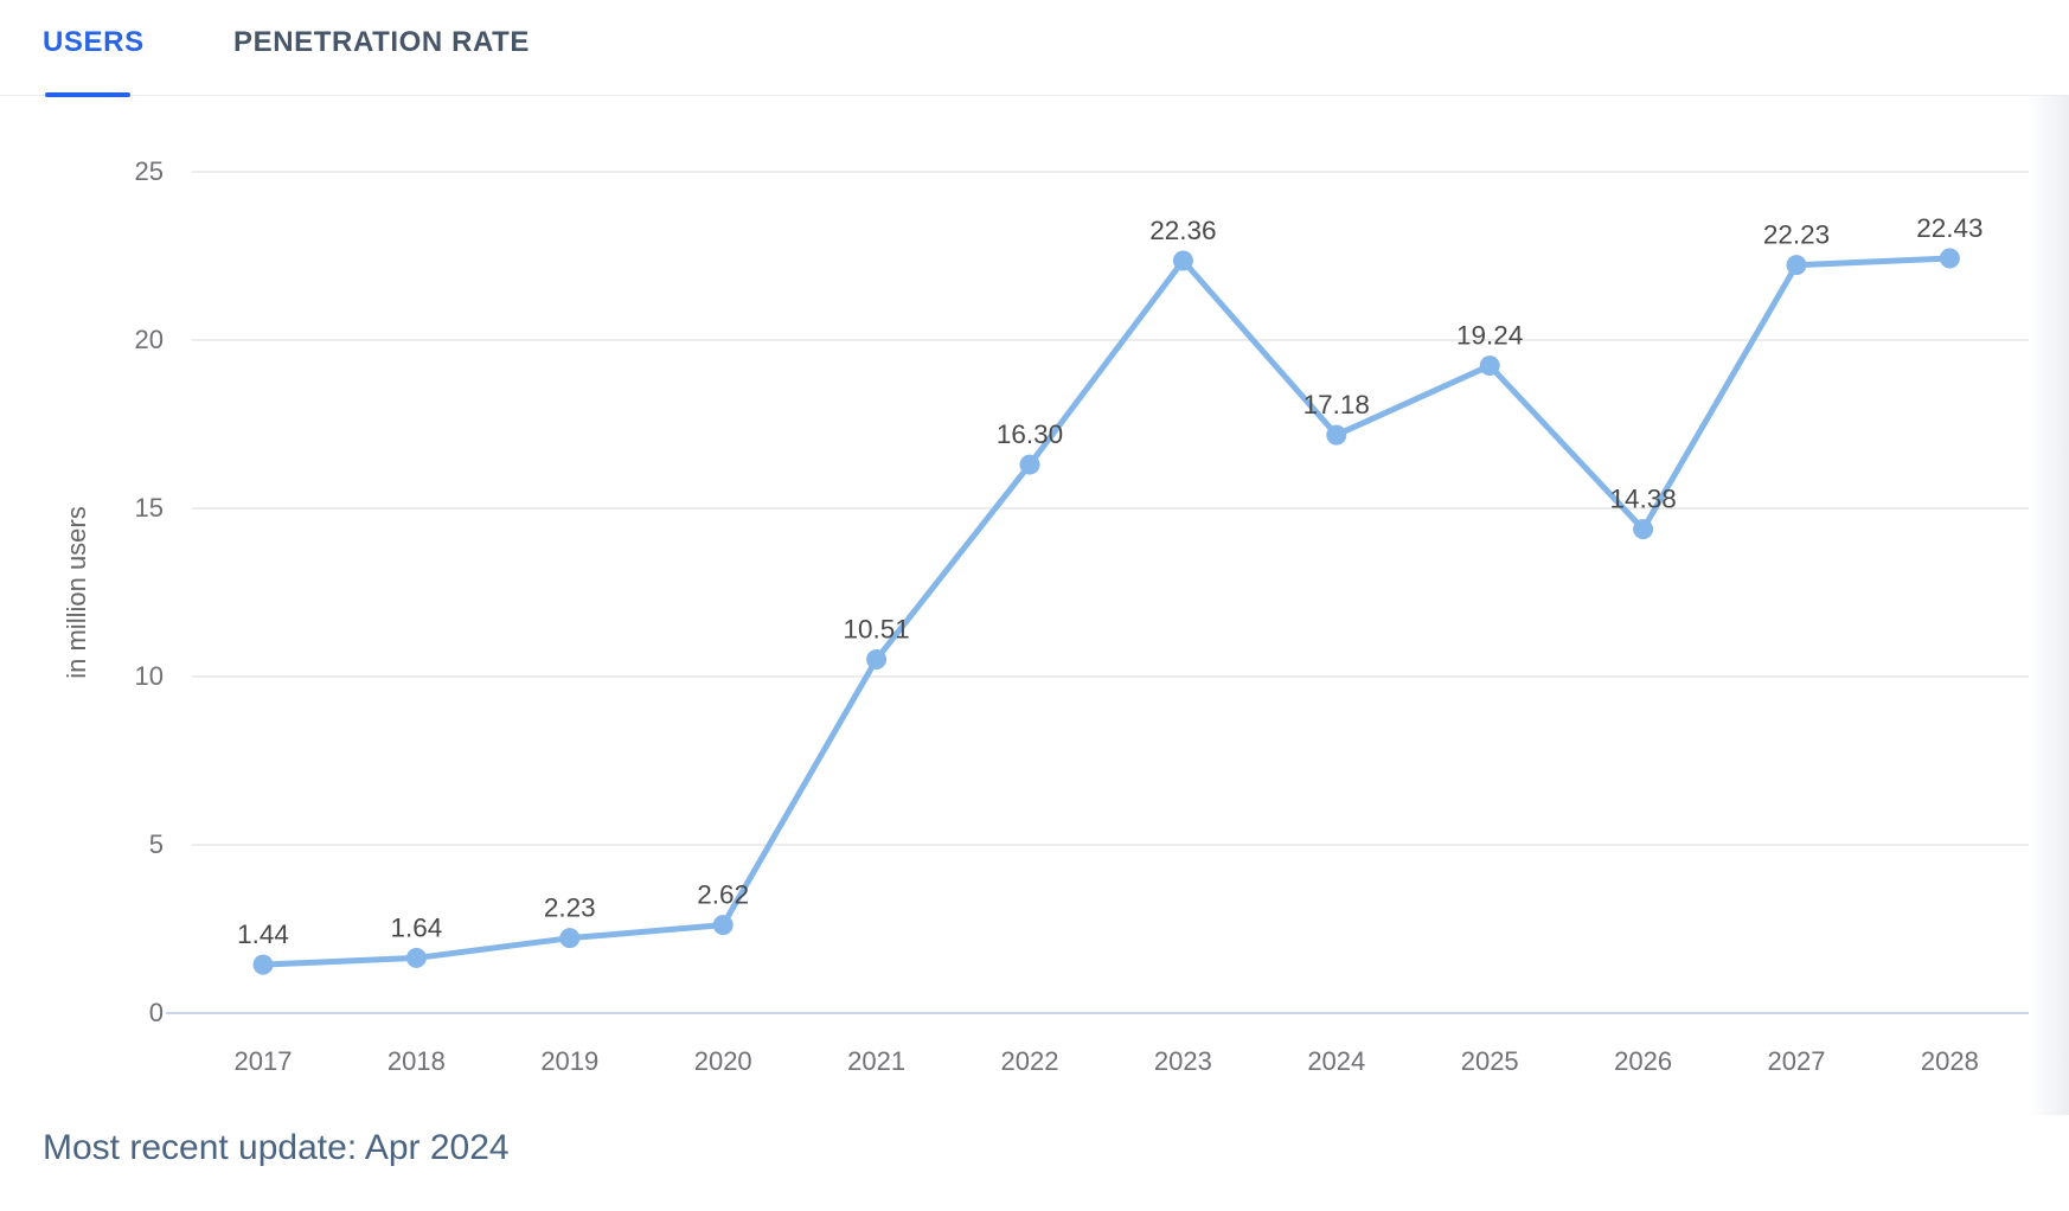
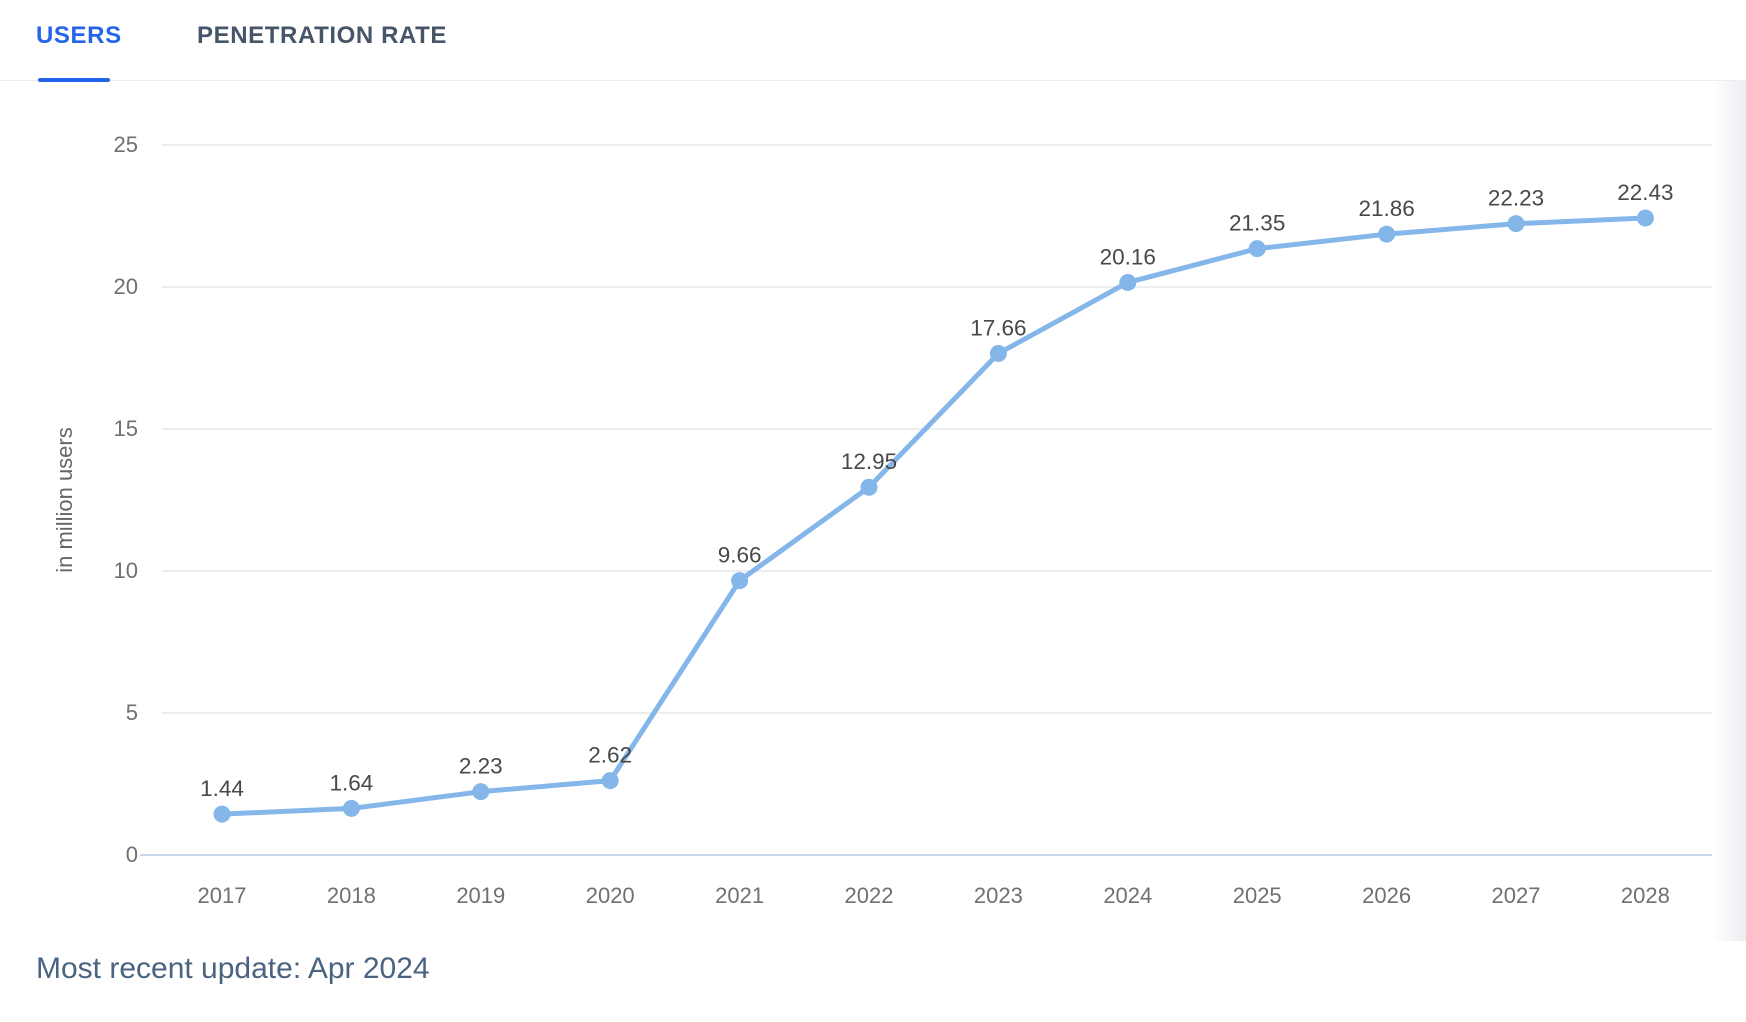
2021: 10.51 -> 9.66
2022: 16.30 -> 12.95
2023: 22.36 -> 17.66
2024: 17.18 -> 20.16
2025: 19.24 -> 21.35
2026: 14.38 -> 21.86
